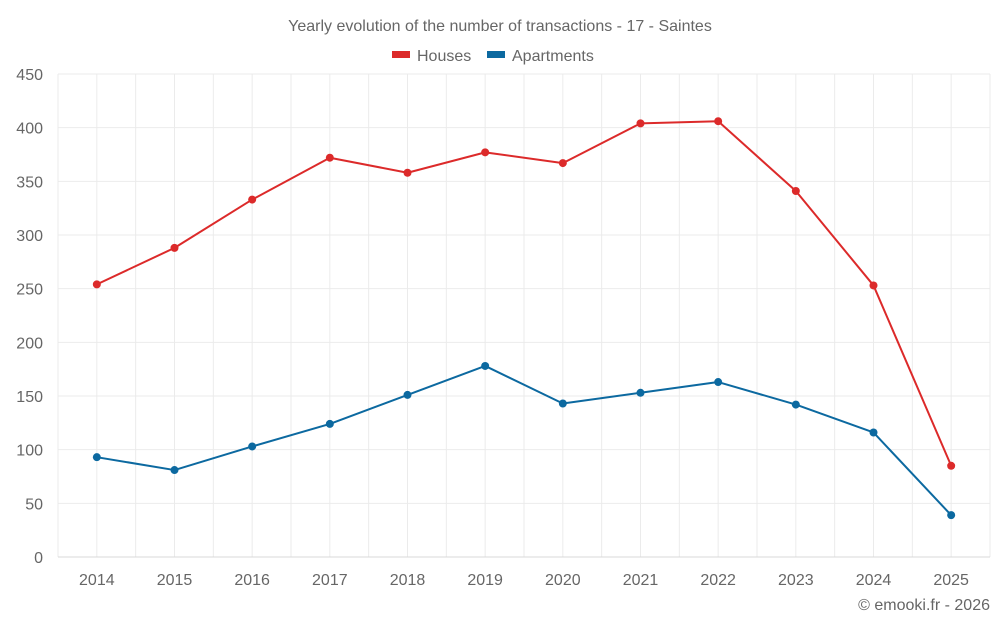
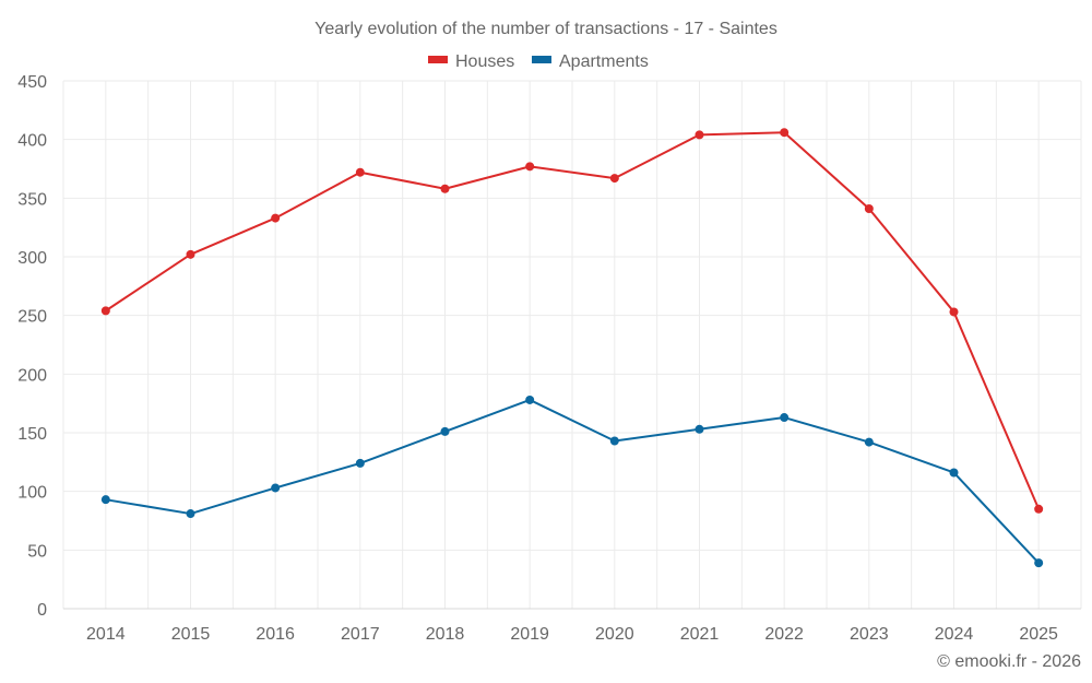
Houses/2015: 288 -> 302
